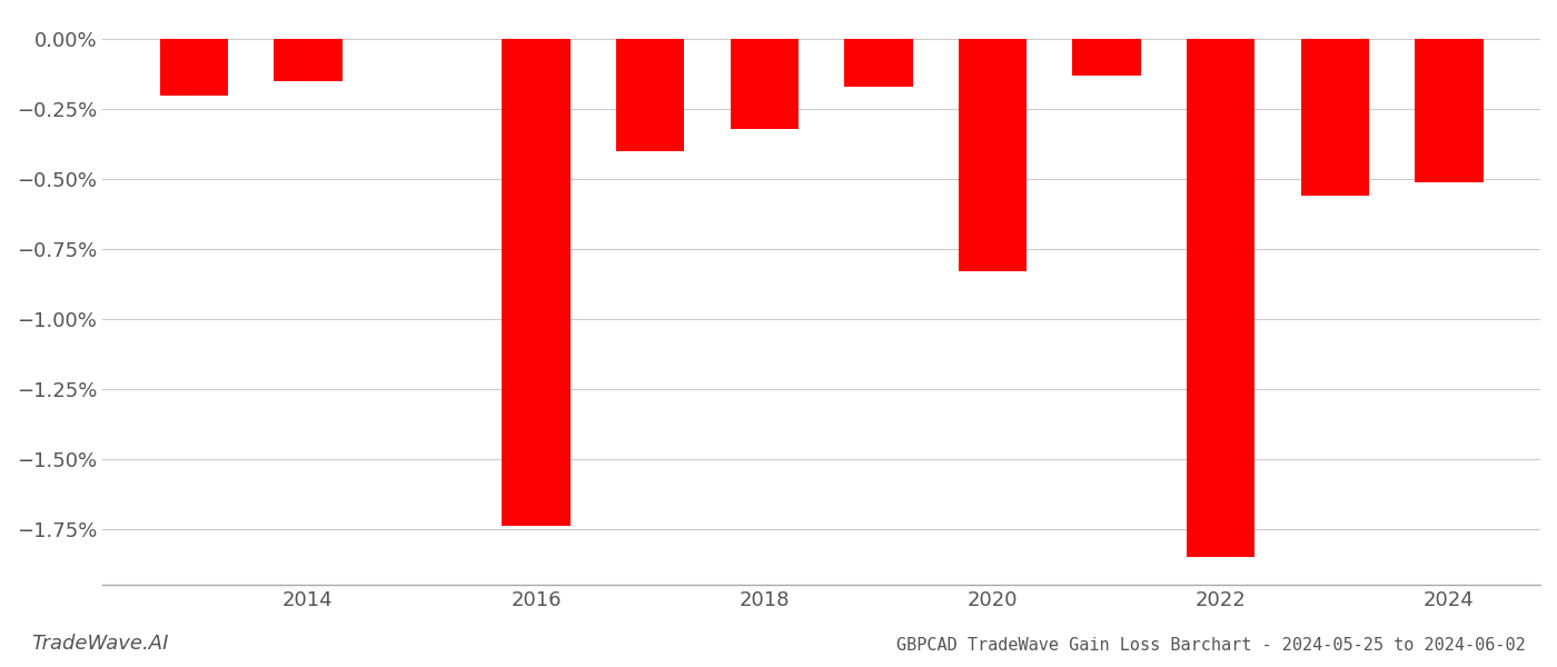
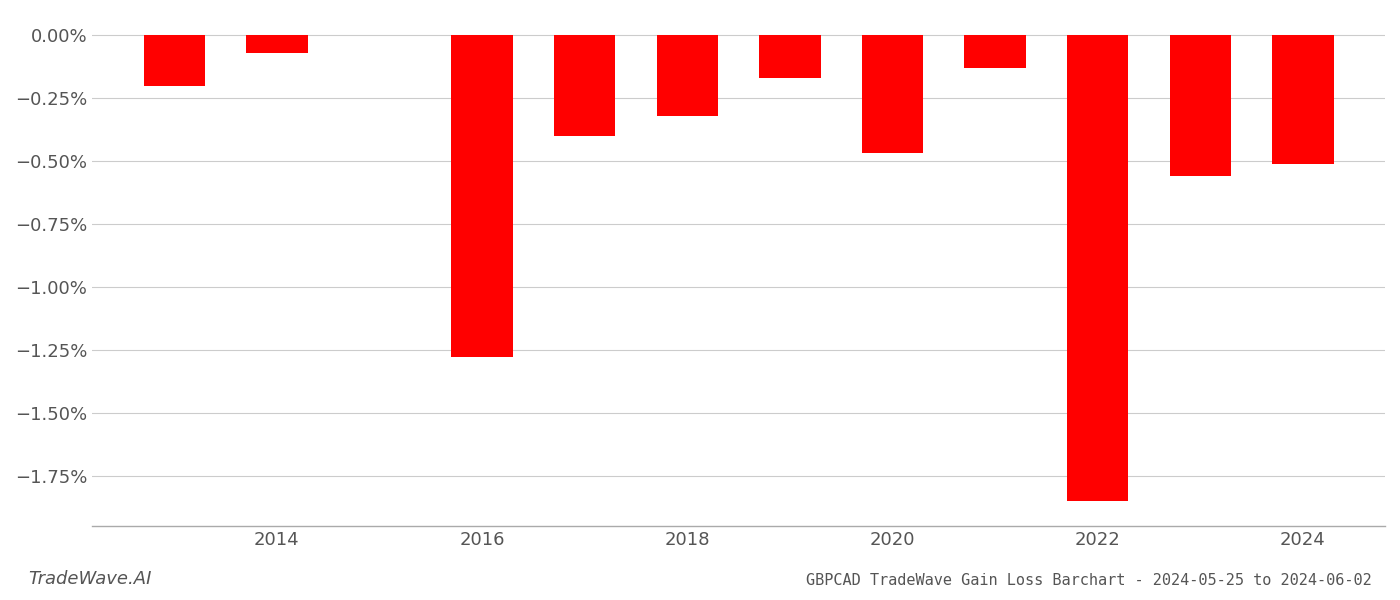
2014: -0.15% -> -0.07%
2016: -1.74% -> -1.28%
2020: -0.83% -> -0.47%
